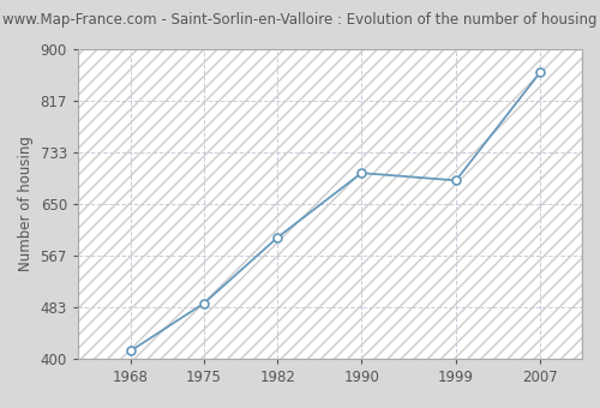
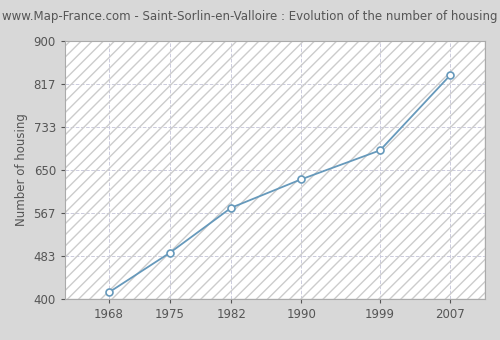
1982: 596 -> 577
1990: 700 -> 632
2007: 862 -> 833
